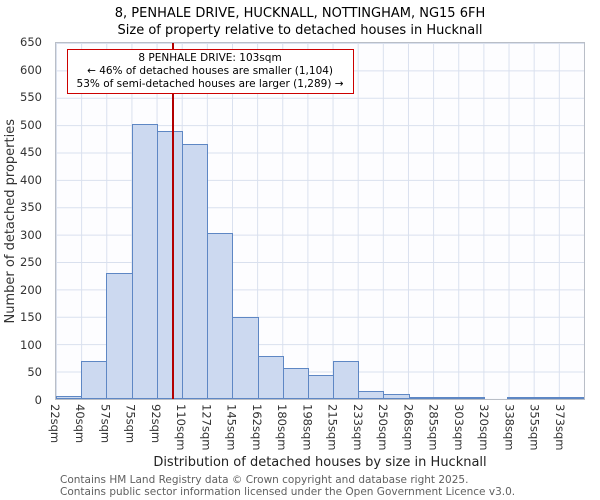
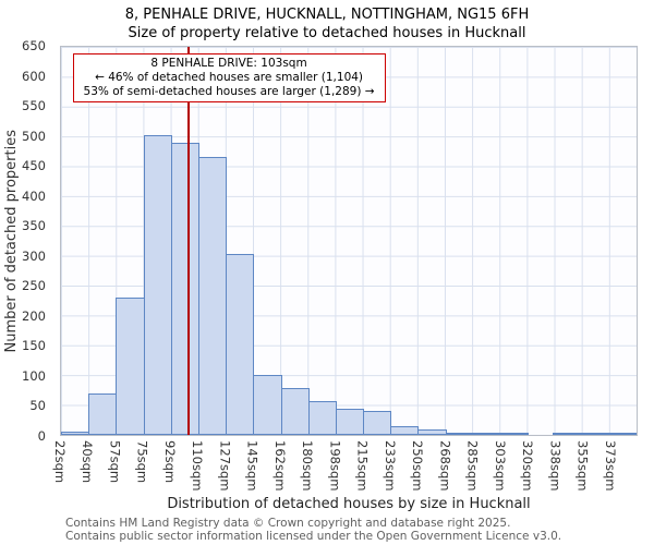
145sqm: 150 -> 100
215sqm: 70 -> 40
